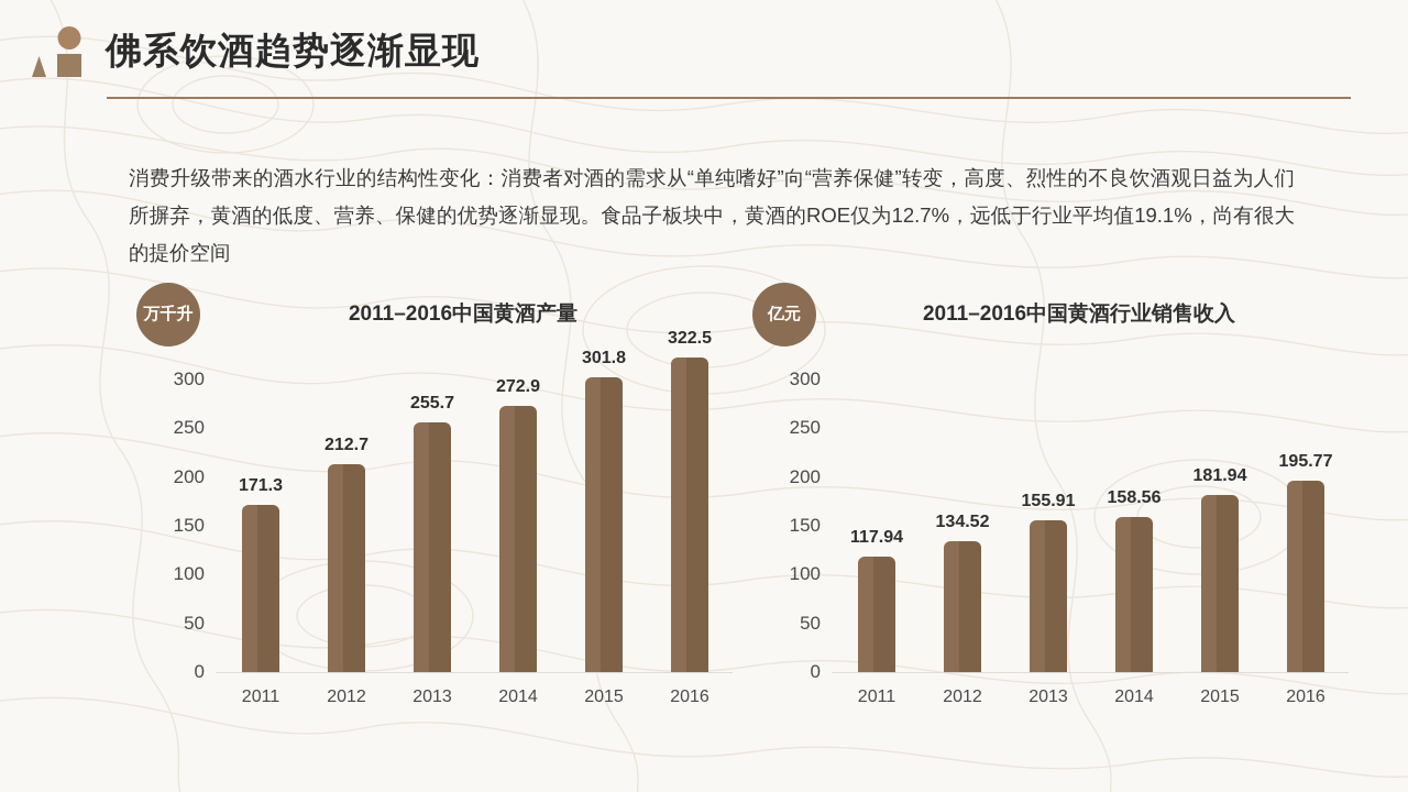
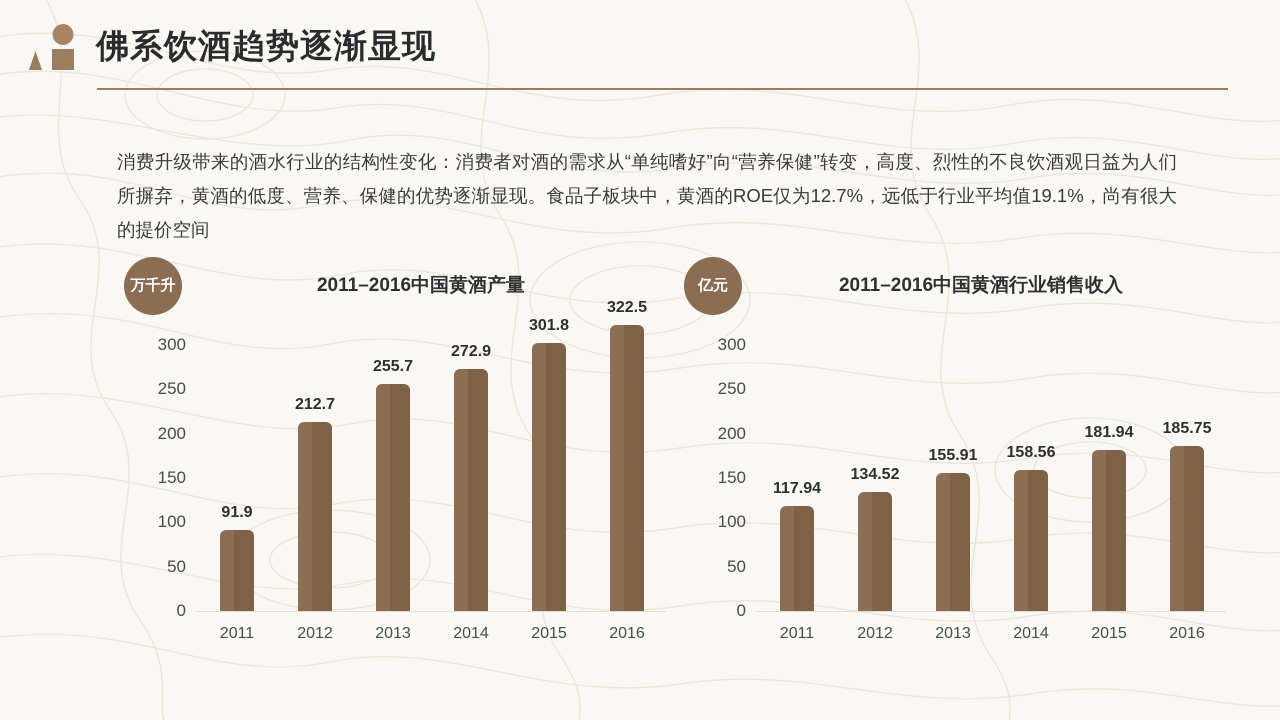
2011–2016中国黄酒产量/2011: 171.3 -> 91.9
2011–2016中国黄酒行业销售收入/2016: 195.77 -> 185.75
